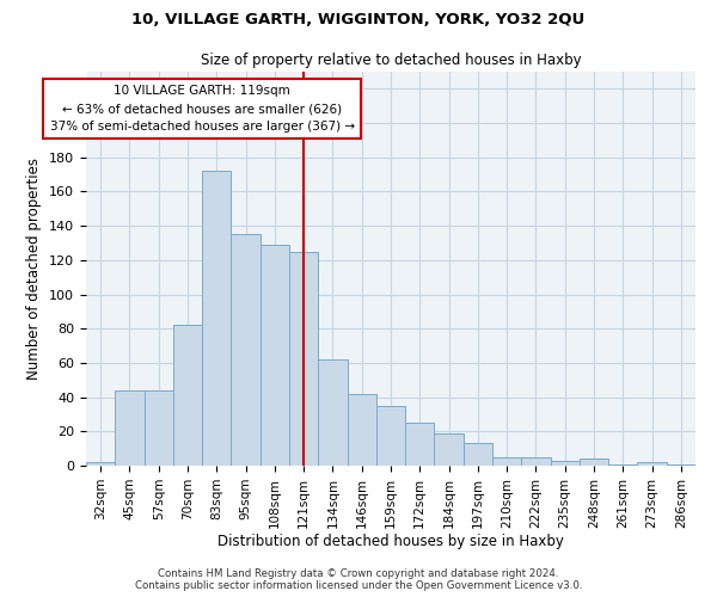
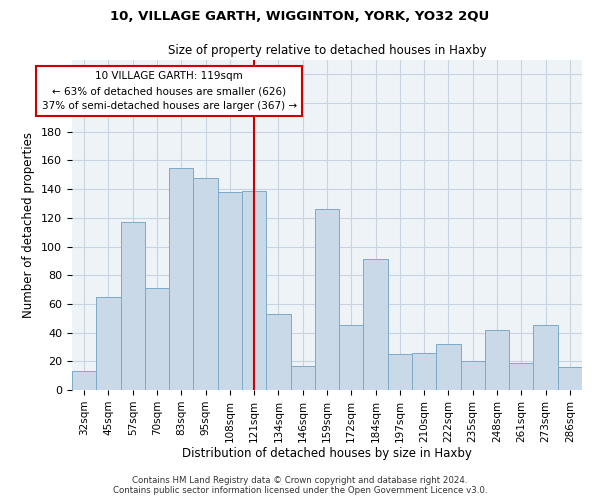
32sqm: 2 -> 13
45sqm: 44 -> 65
57sqm: 44 -> 117
70sqm: 82 -> 71
83sqm: 172 -> 155
95sqm: 135 -> 148
108sqm: 129 -> 138
121sqm: 125 -> 139
134sqm: 62 -> 53
146sqm: 42 -> 17
159sqm: 35 -> 126
172sqm: 25 -> 45
184sqm: 19 -> 91
197sqm: 13 -> 25
210sqm: 5 -> 26
222sqm: 5 -> 32
235sqm: 3 -> 20
248sqm: 4 -> 42
261sqm: 1 -> 19
273sqm: 2 -> 45
286sqm: 1 -> 16
